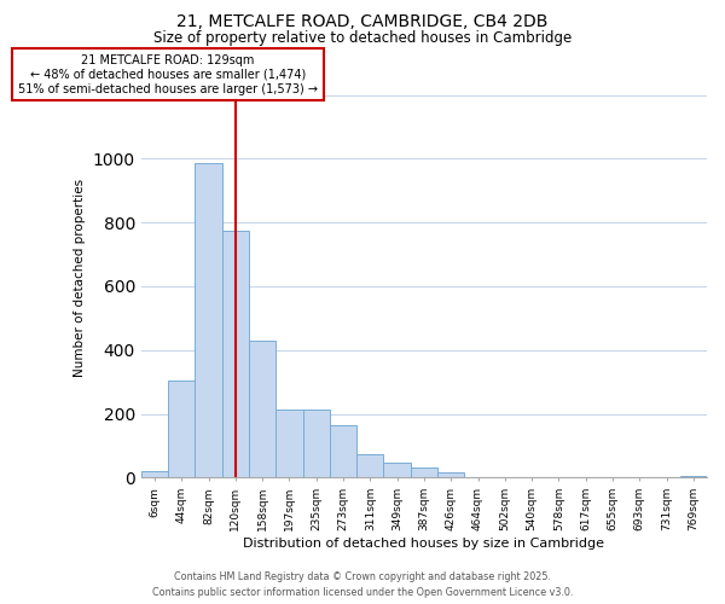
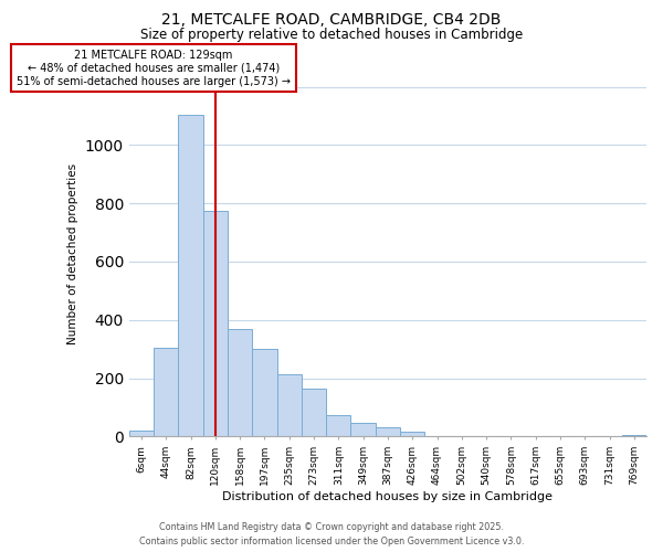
82sqm: 985 -> 1105
158sqm: 430 -> 370
197sqm: 215 -> 300
